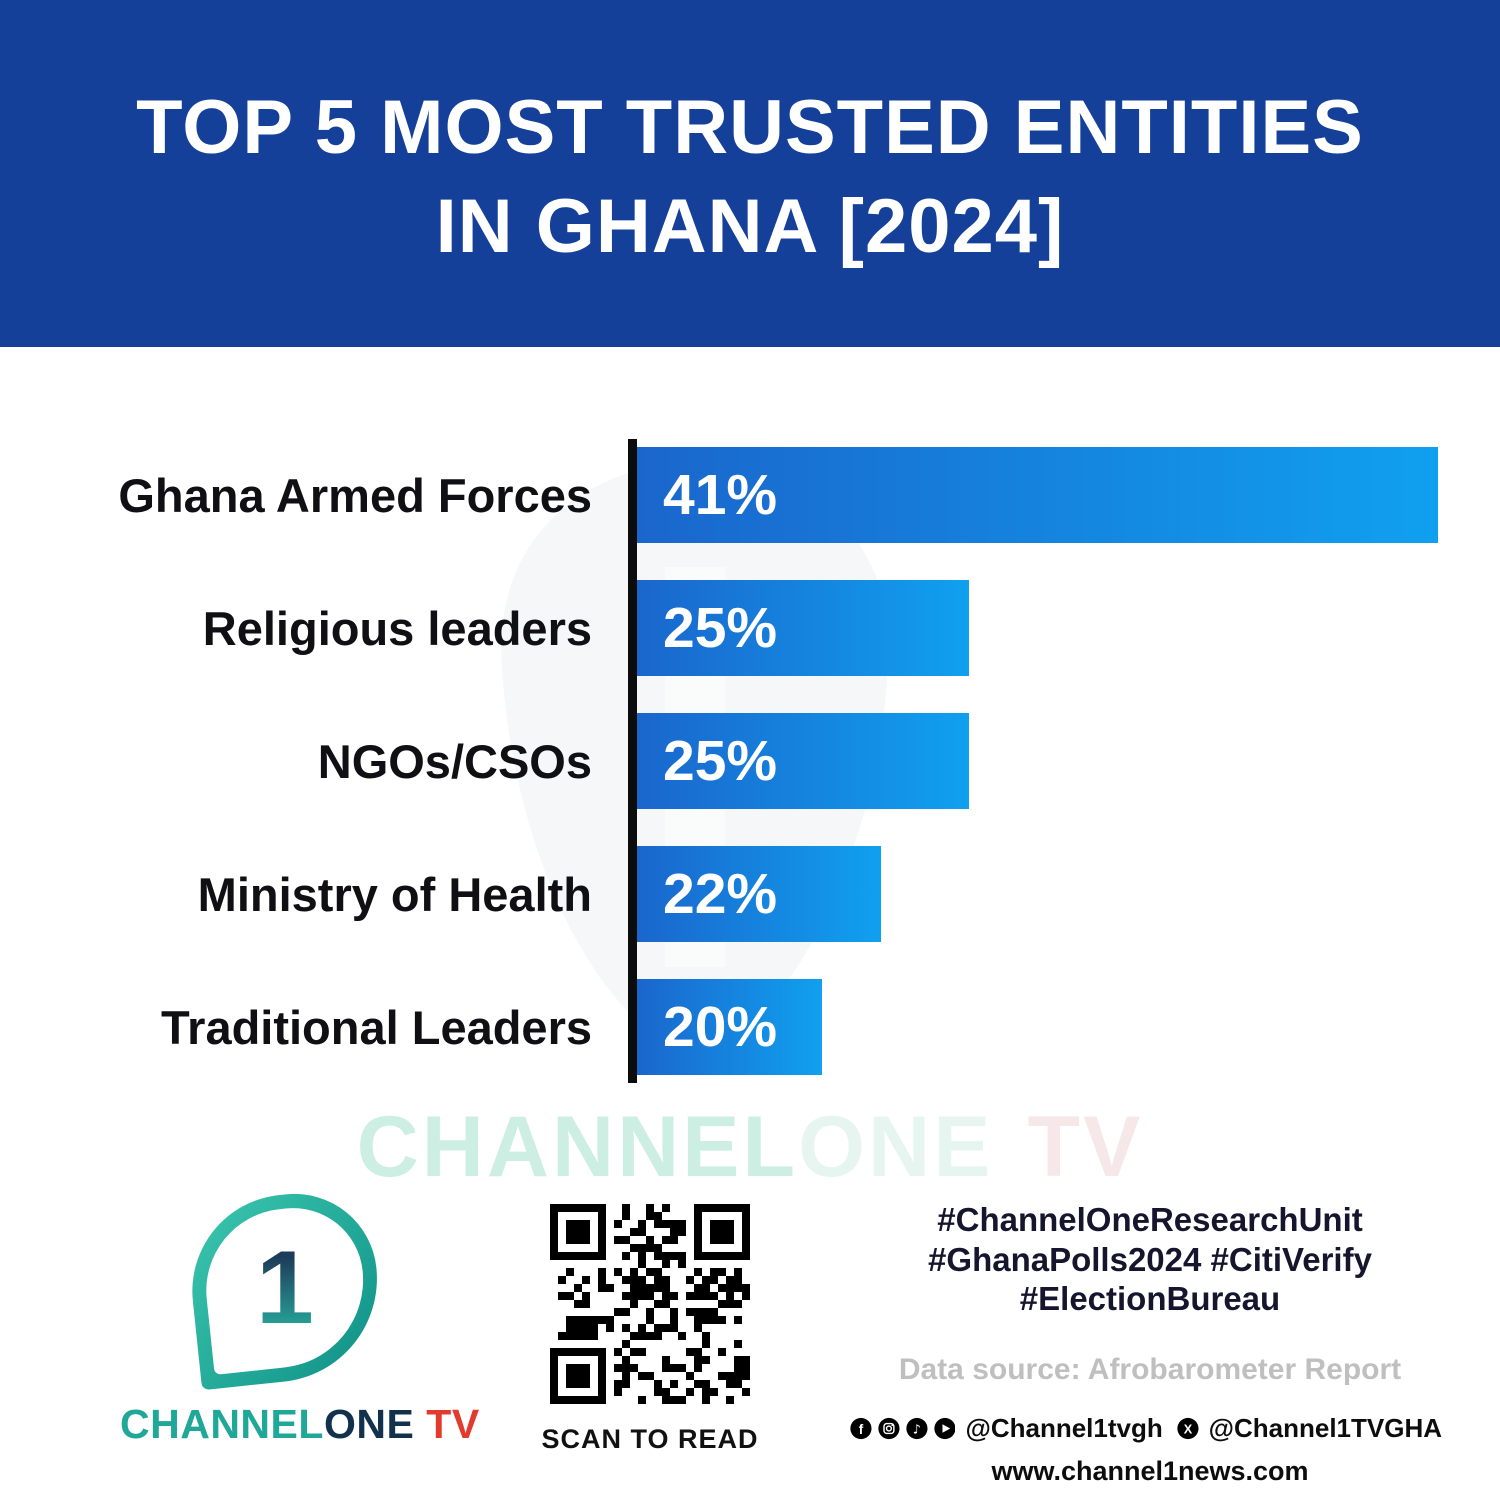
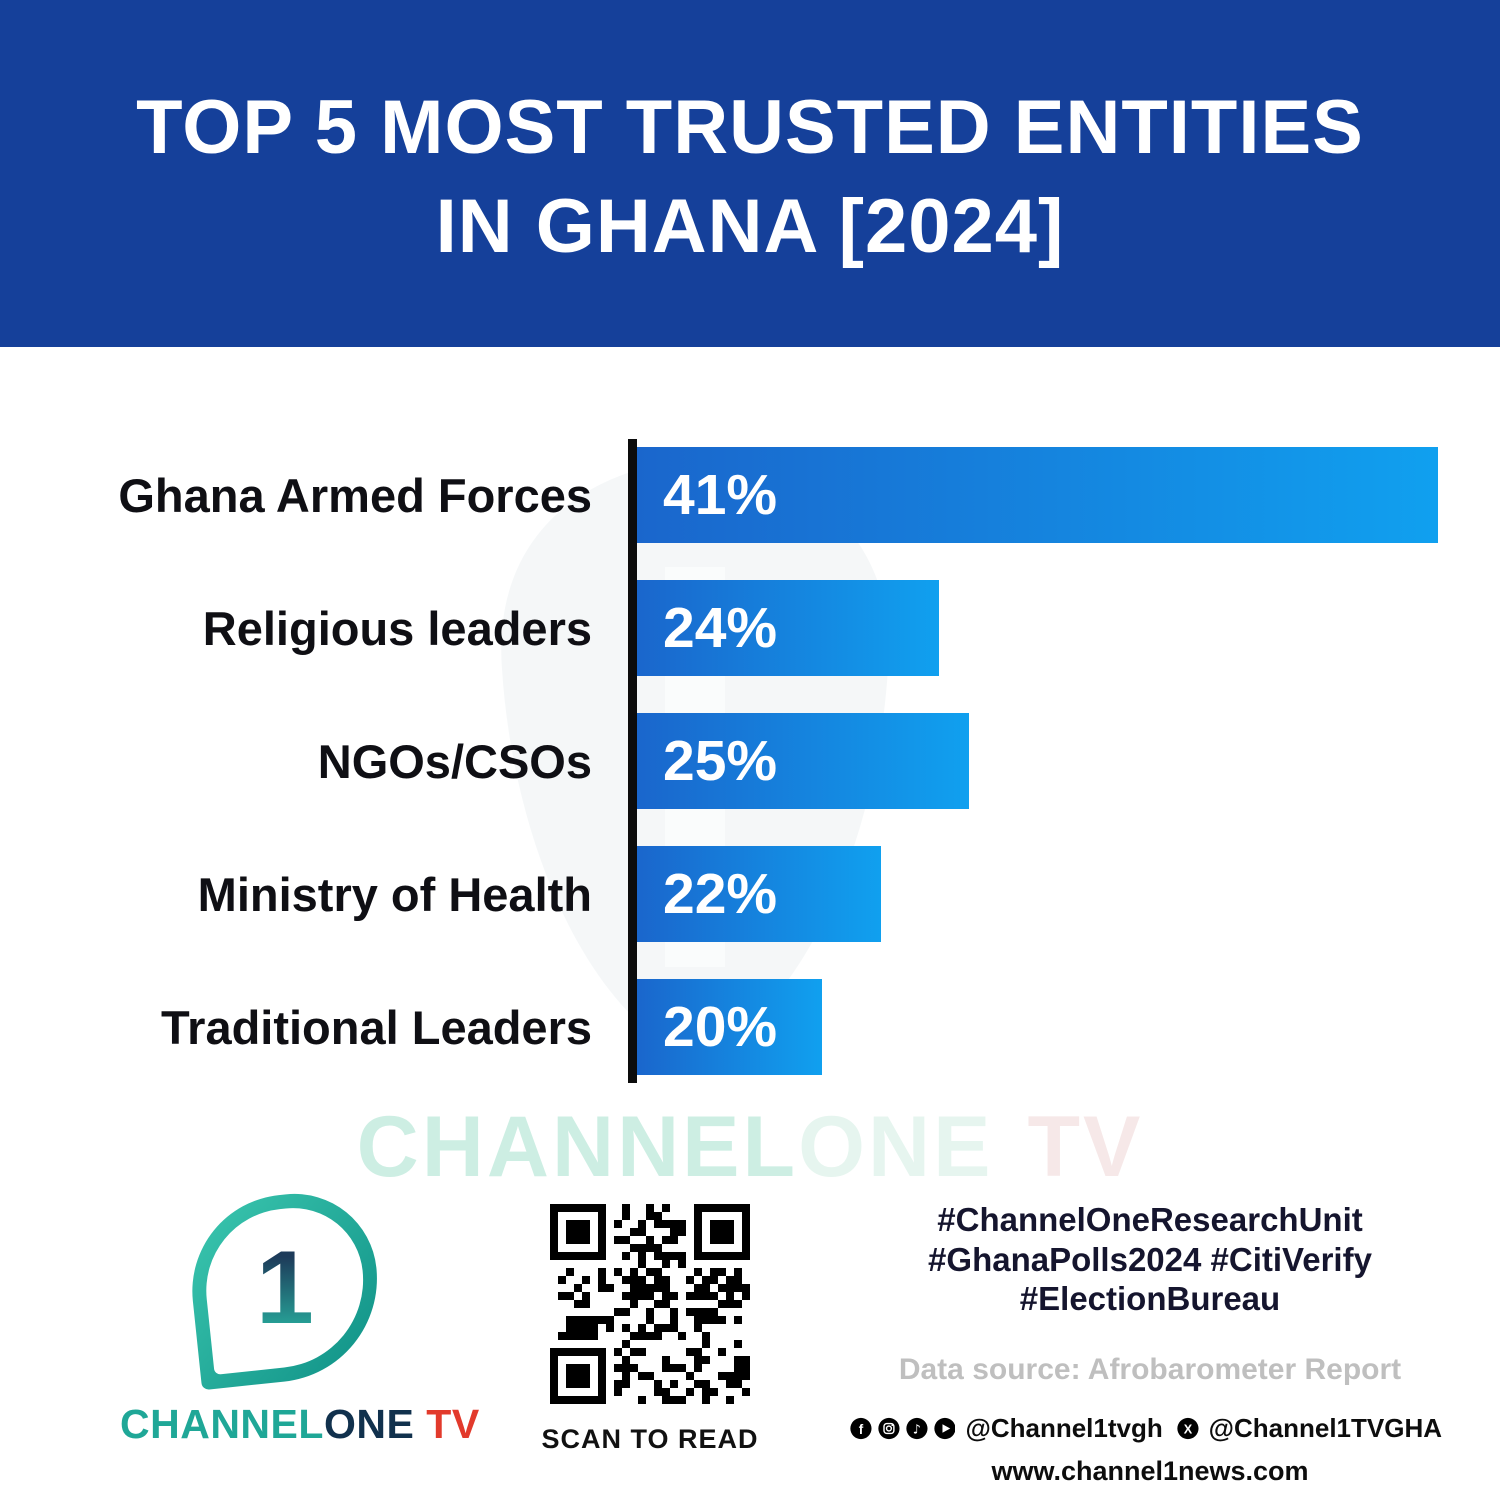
Religious leaders: 25% -> 24%
